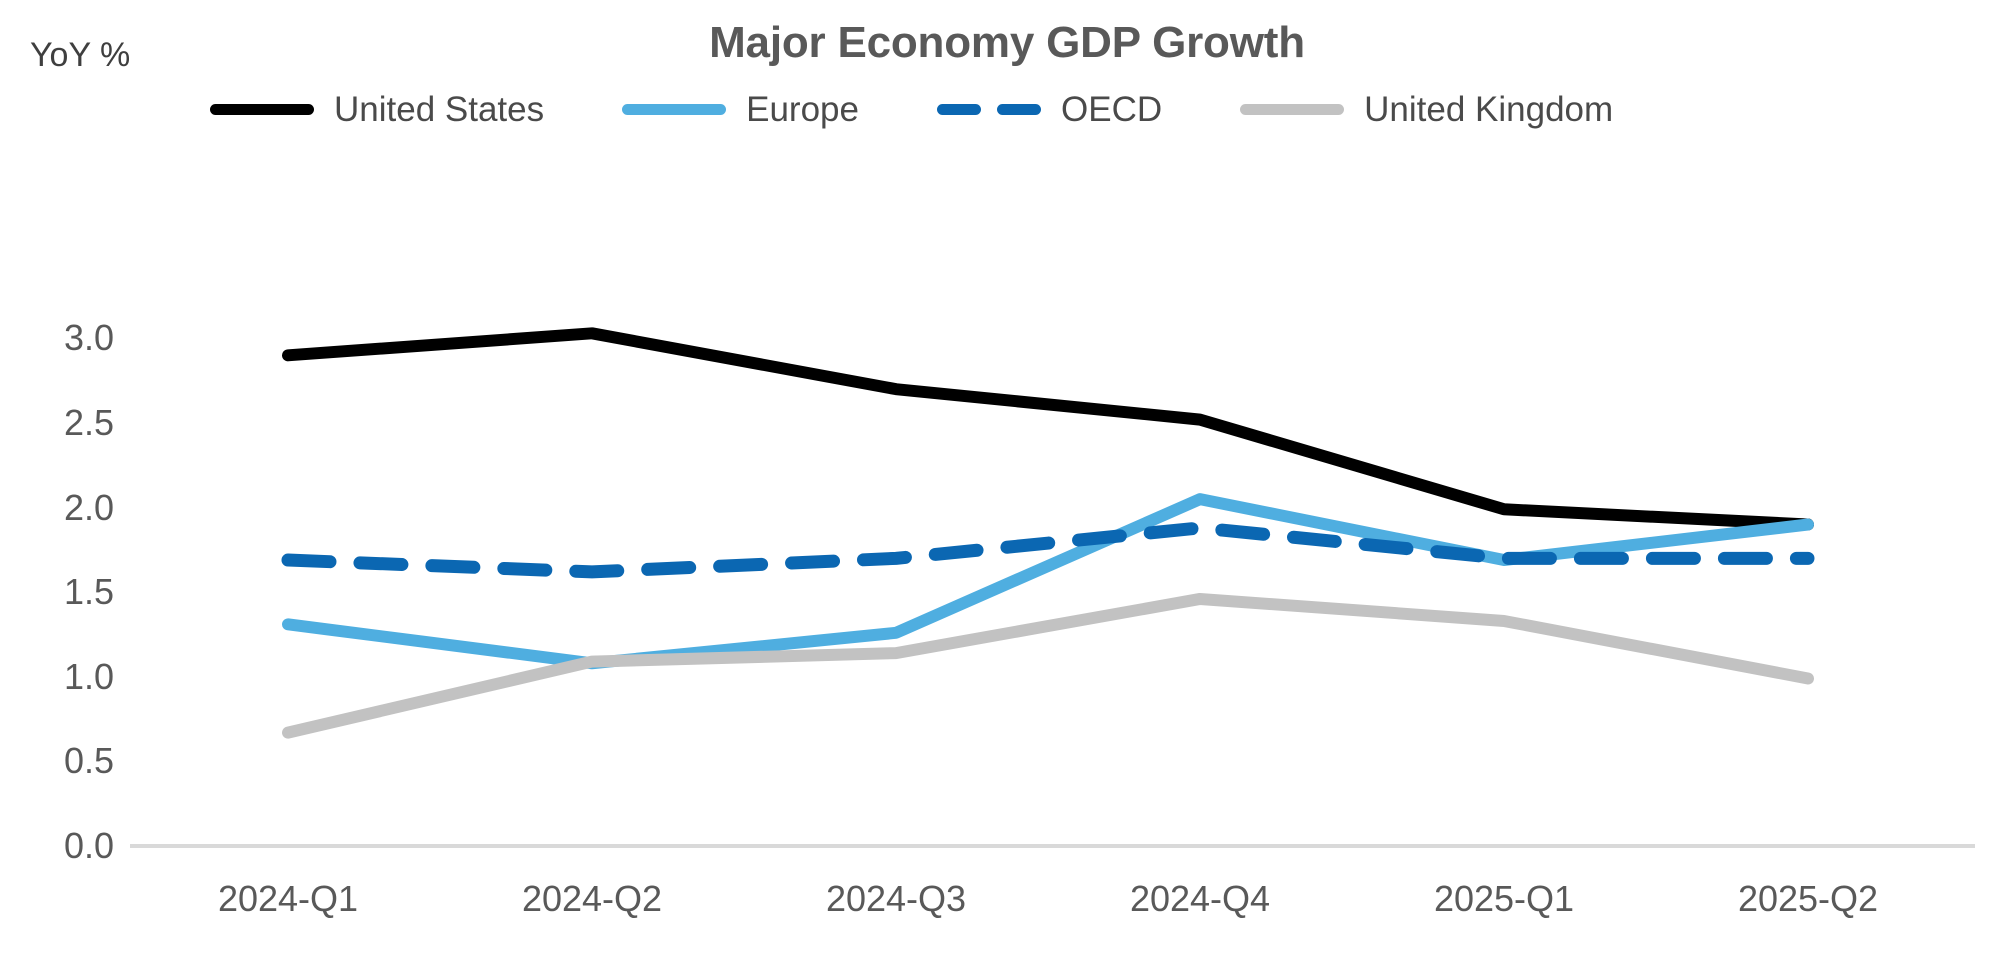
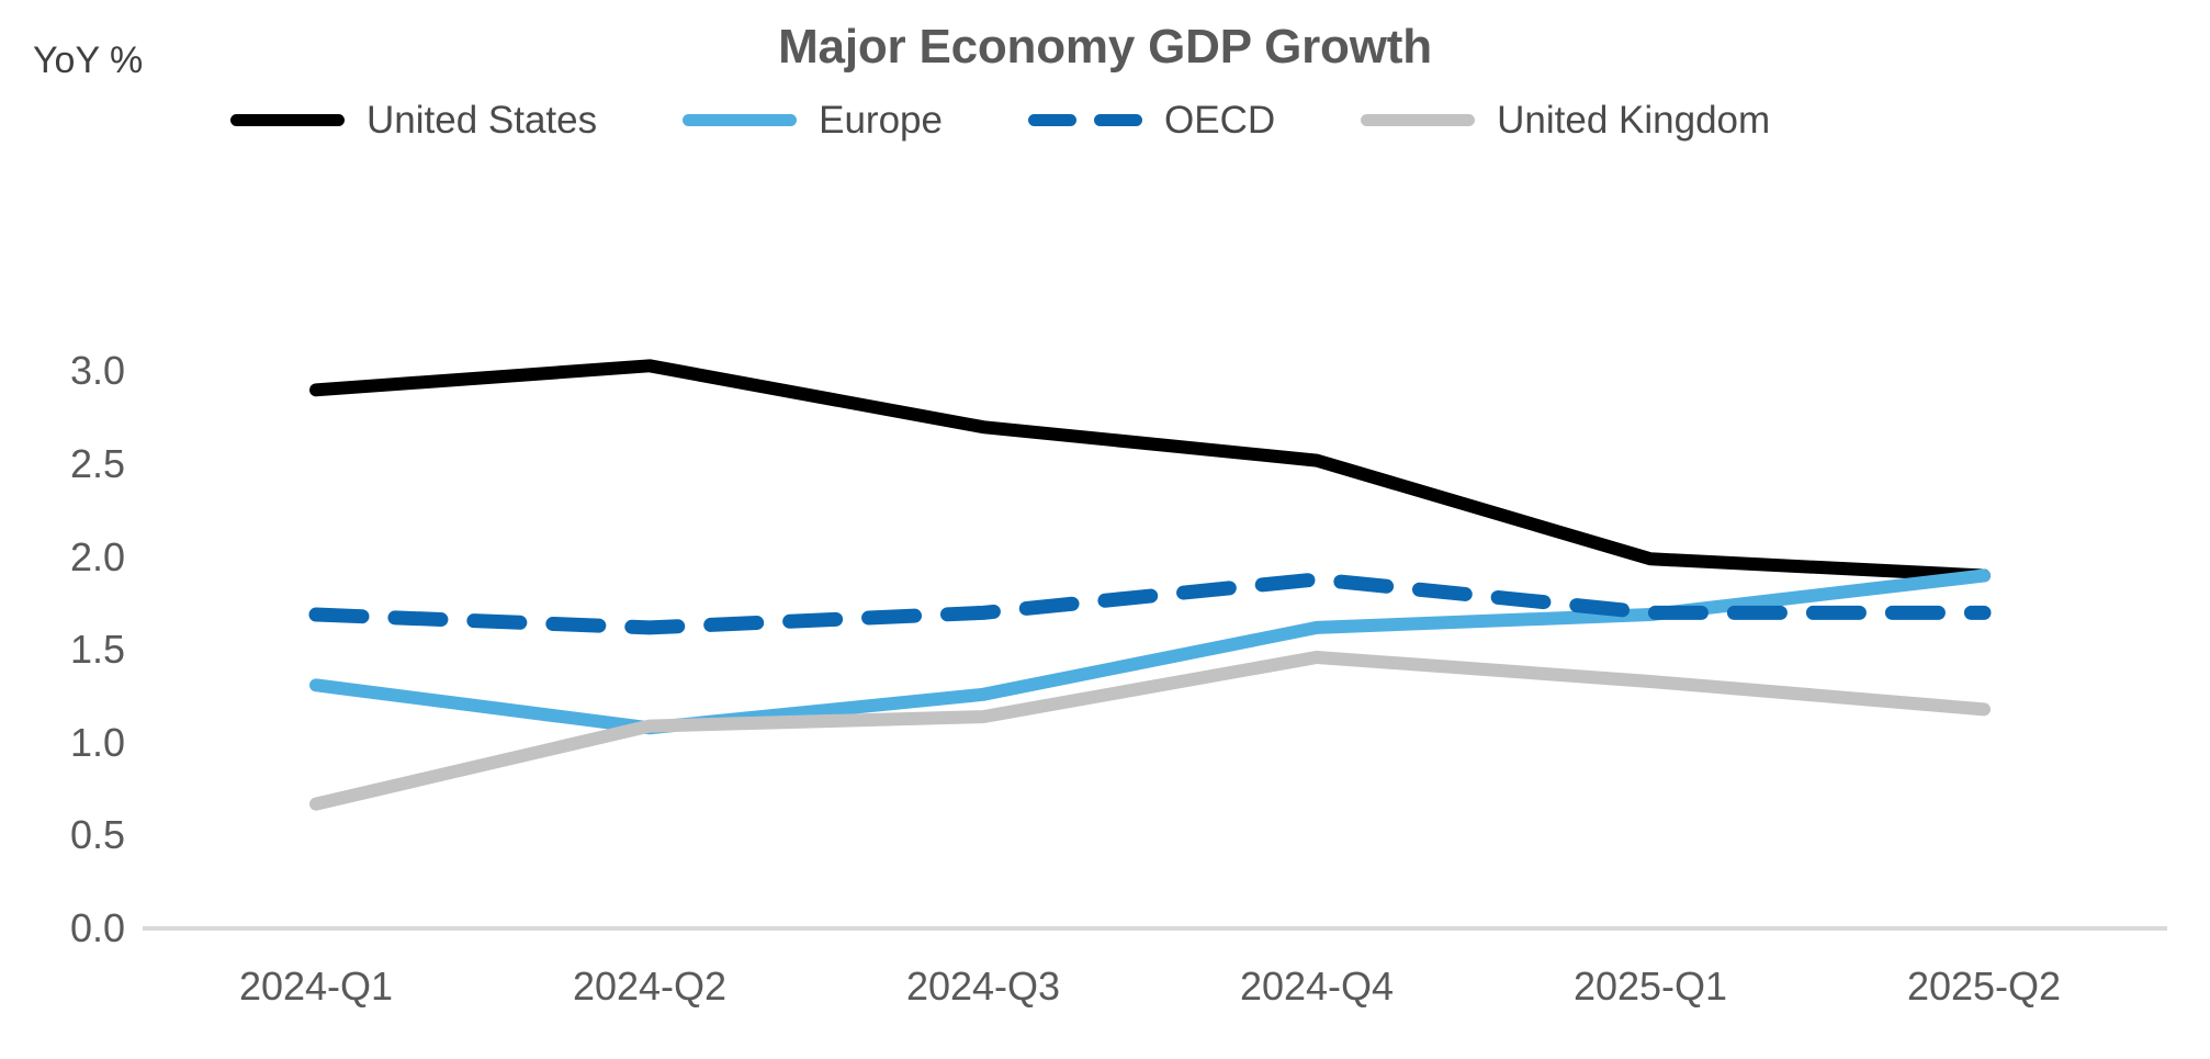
Europe/2024-Q4: 2.05 -> 1.62
United Kingdom/2025-Q2: 0.99 -> 1.18
